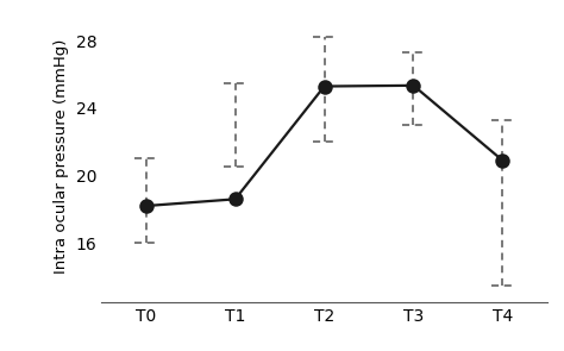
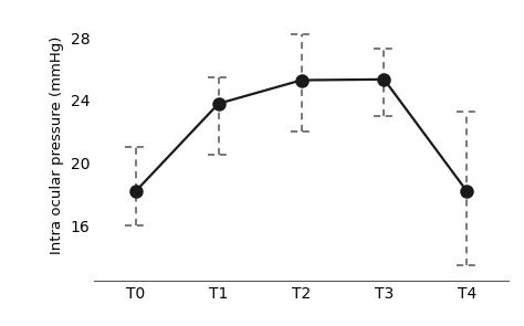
T1: 18.6 -> 23.8
T4: 20.9 -> 18.2
